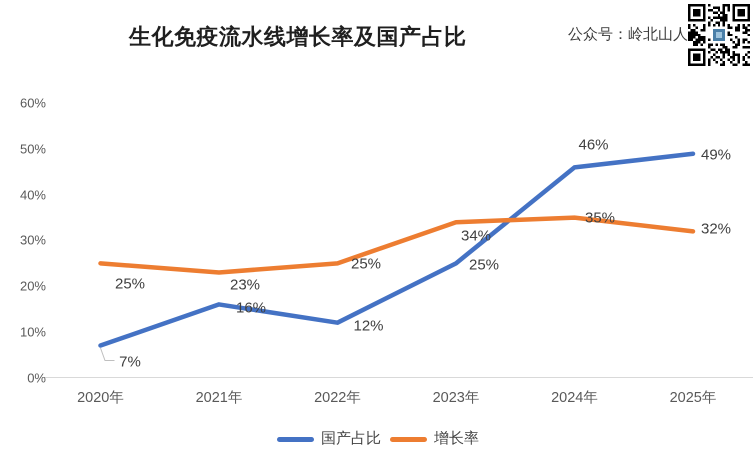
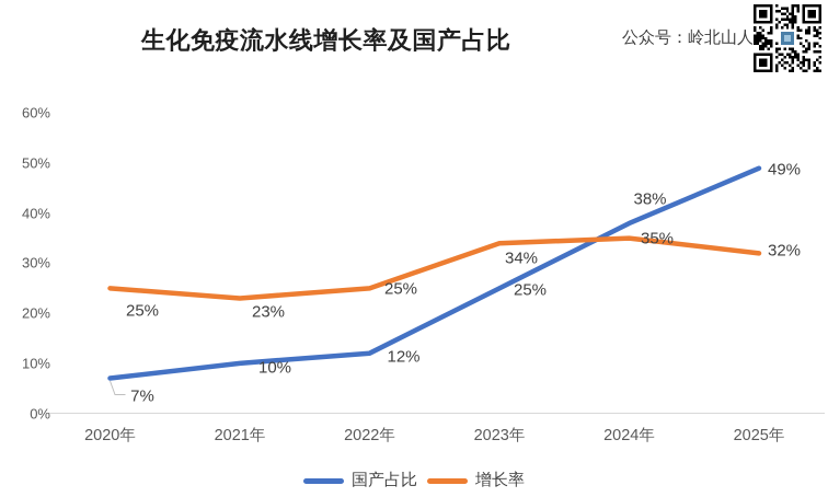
国产占比/2021年: 16% -> 10%
国产占比/2024年: 46% -> 38%
